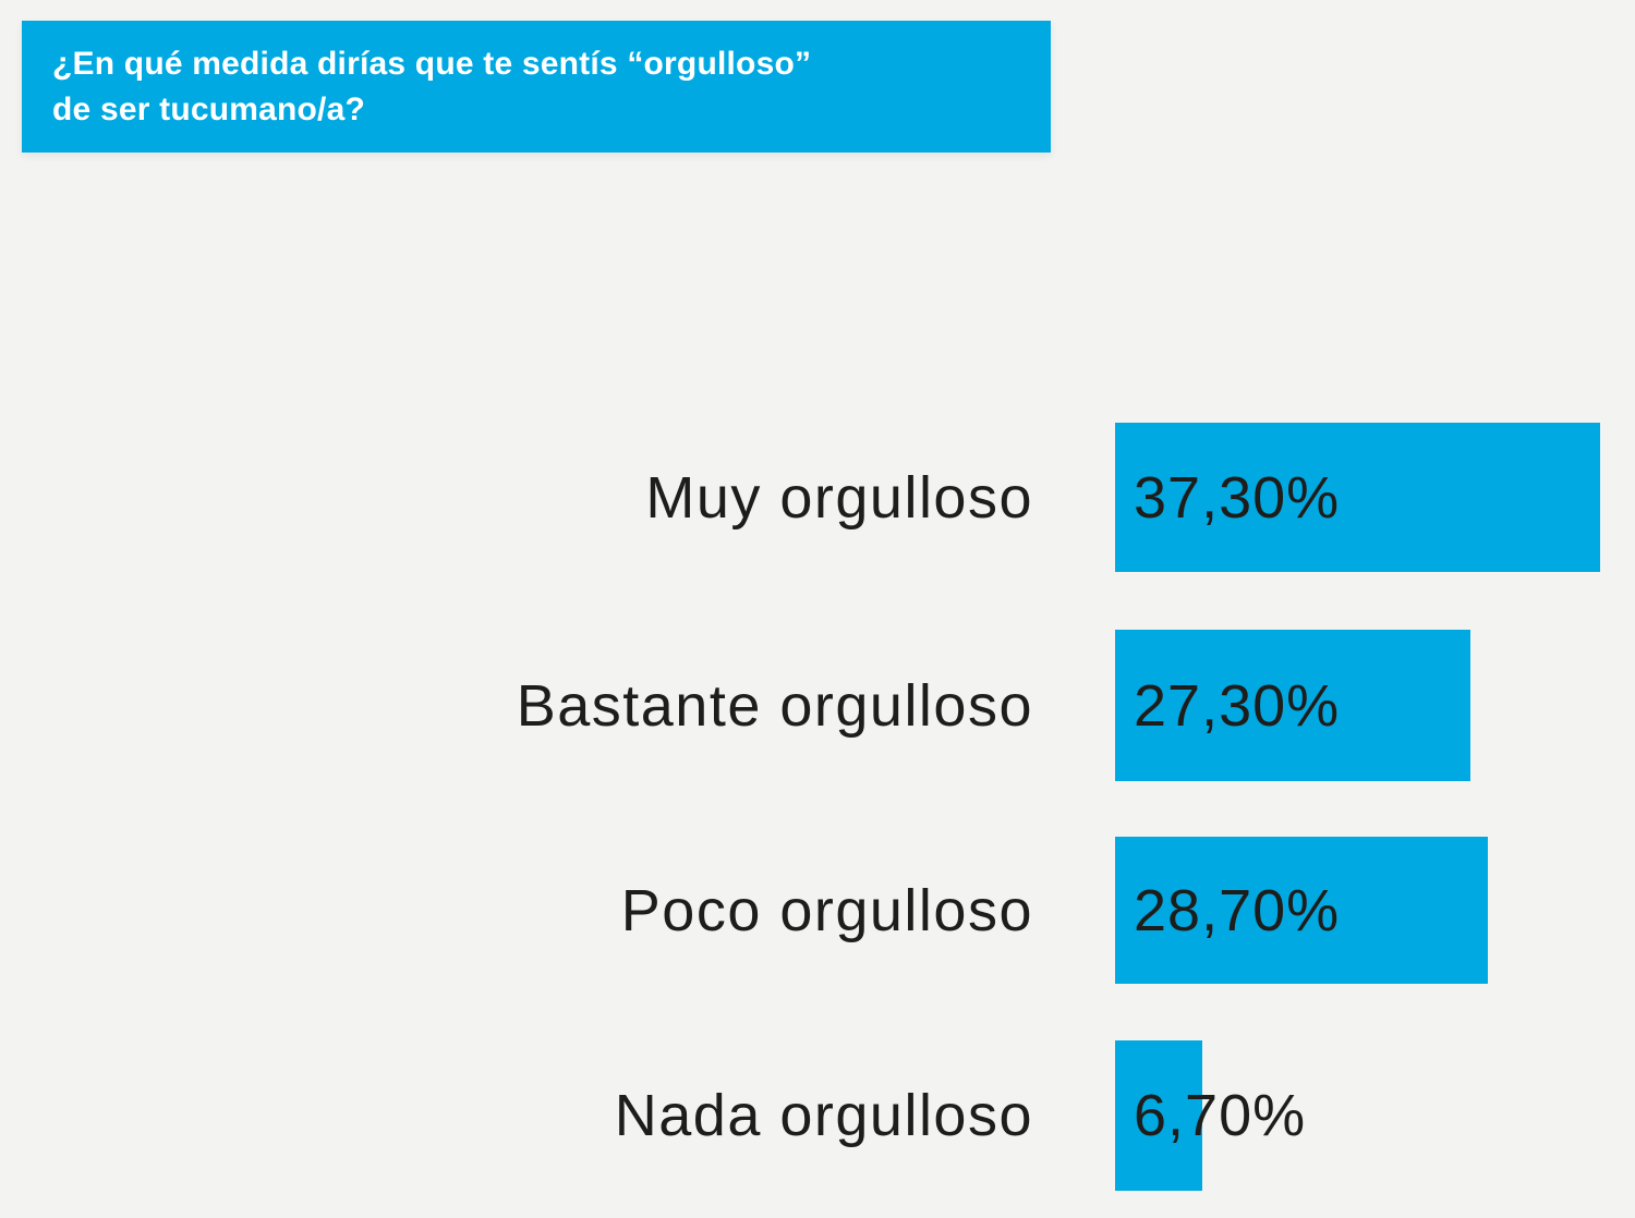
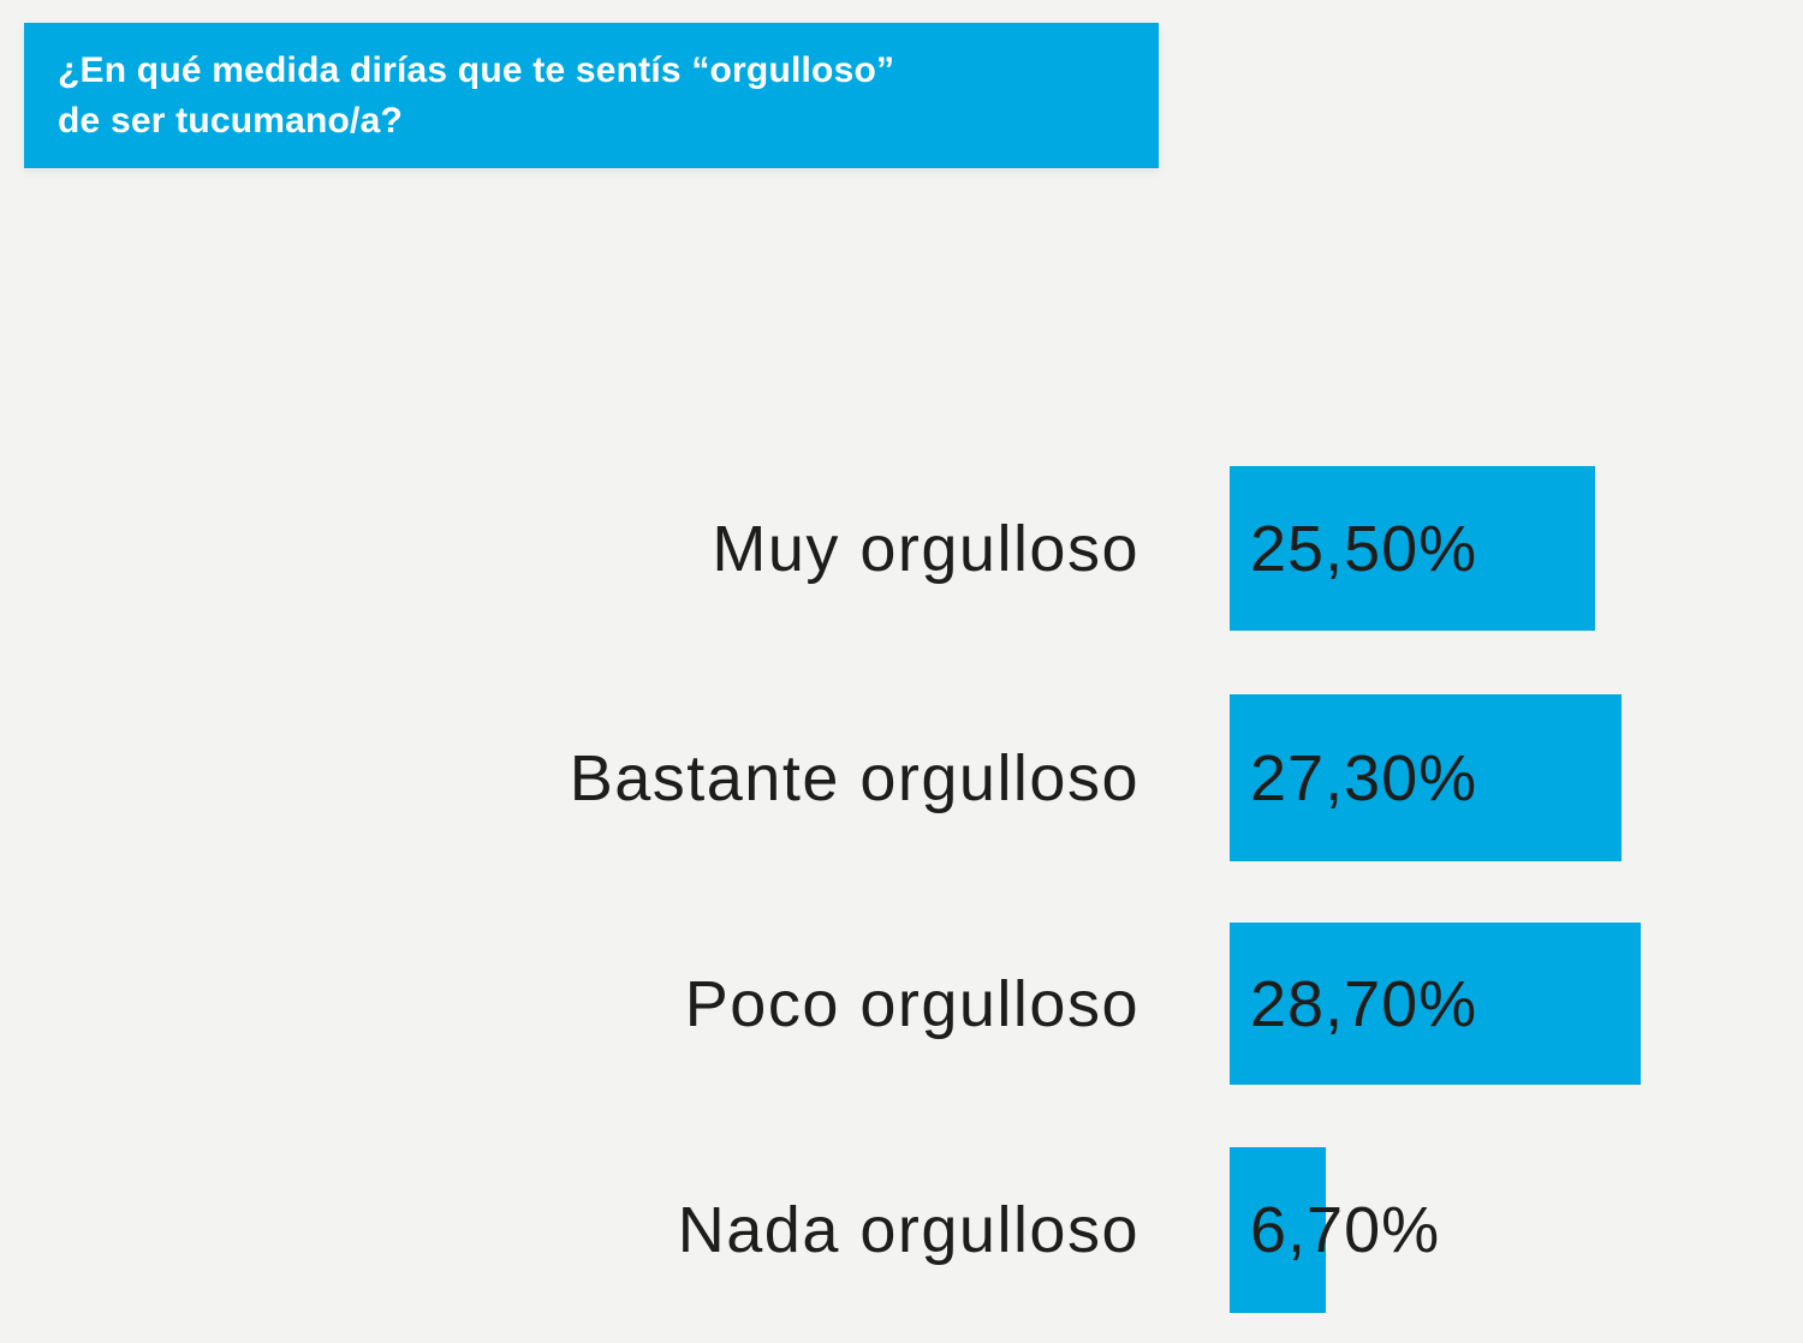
Muy orgulloso: 37,30% -> 25,50%
